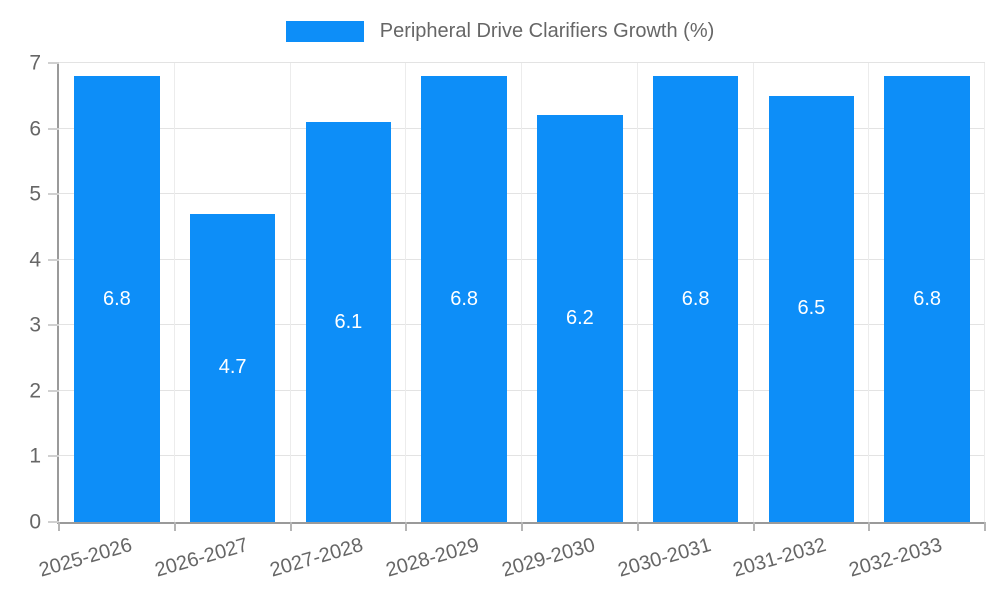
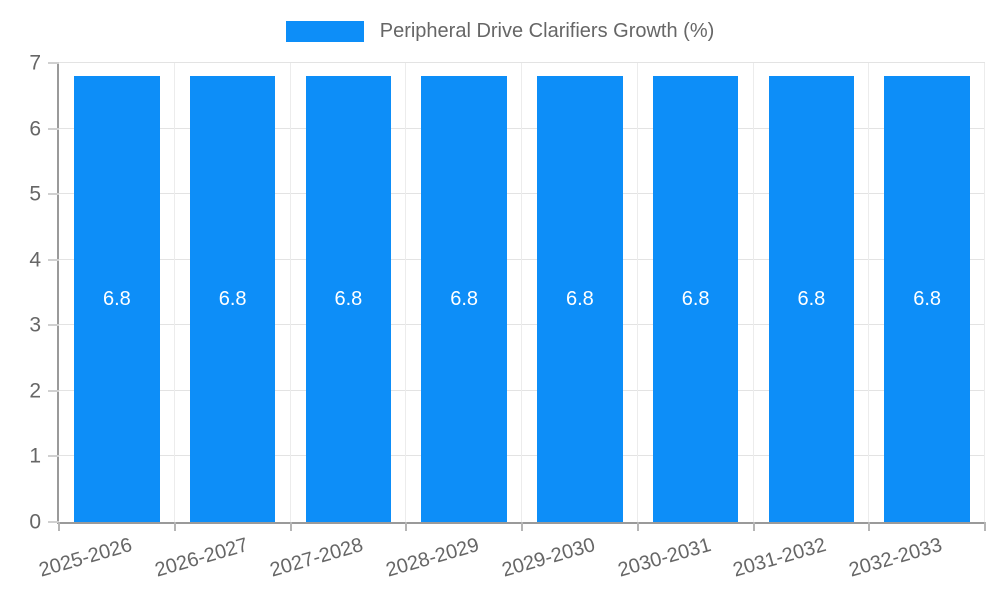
2026-2027: 4.7 -> 6.8
2027-2028: 6.1 -> 6.8
2029-2030: 6.2 -> 6.8
2031-2032: 6.5 -> 6.8
